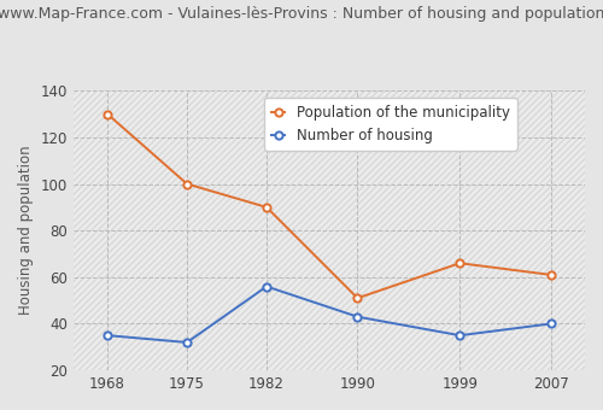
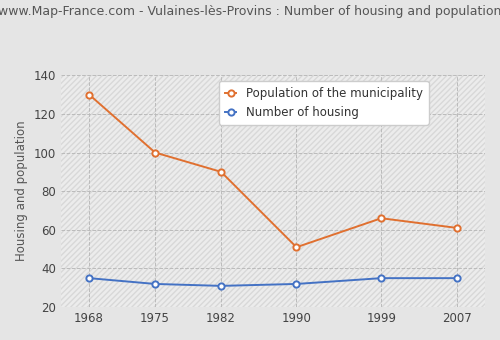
Number of housing/1982: 56 -> 31
Number of housing/1990: 43 -> 32
Number of housing/2007: 40 -> 35
